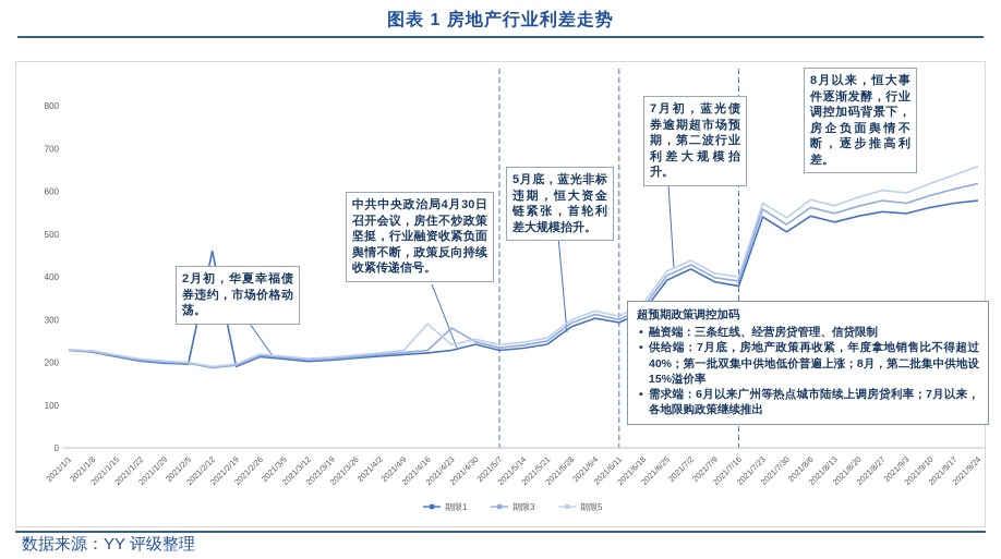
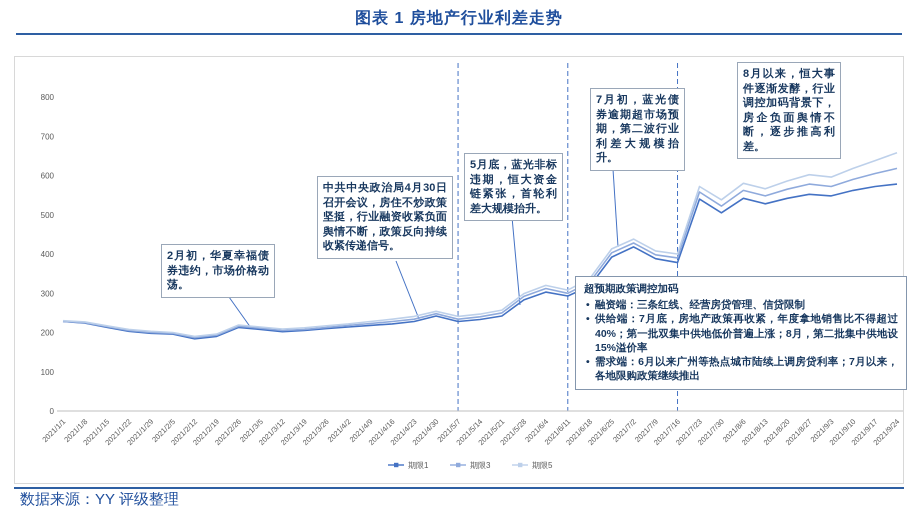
期限1/2021/2/12: 460 -> 180
期限5/2021/4/16: 290 -> 230
期限3/2021/4/23: 280 -> 230
